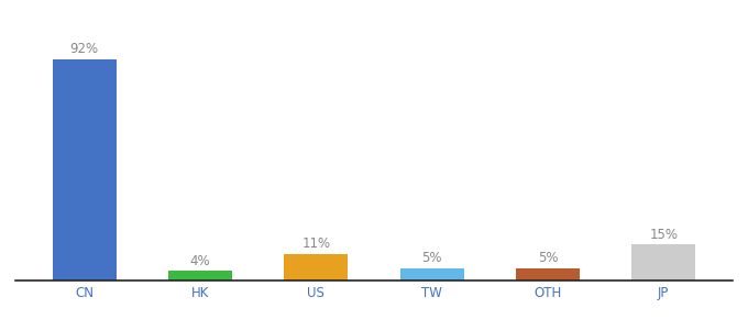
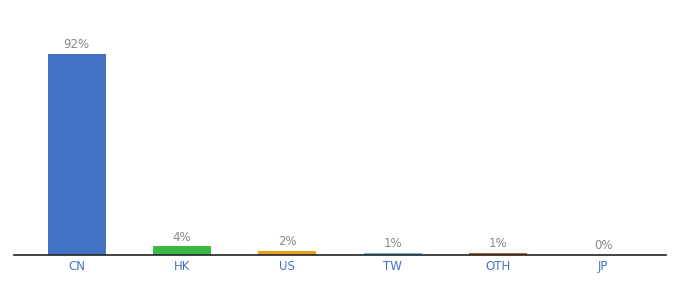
US: 11% -> 2%
TW: 5% -> 1%
OTH: 5% -> 1%
JP: 15% -> 0%
